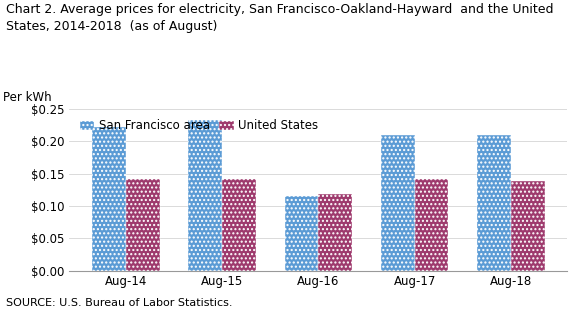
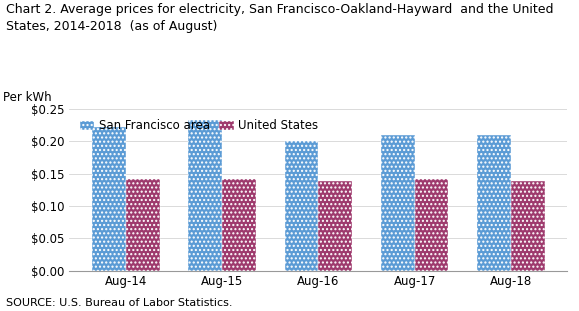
San Francisco area/Aug-16: $0.116 -> $0.200
United States/Aug-16: $0.118 -> $0.138
